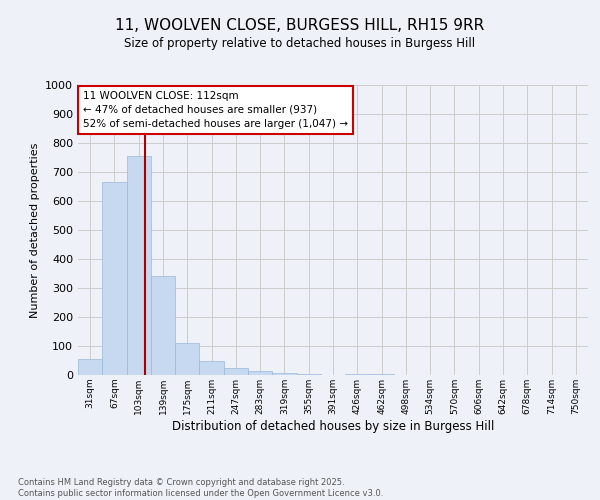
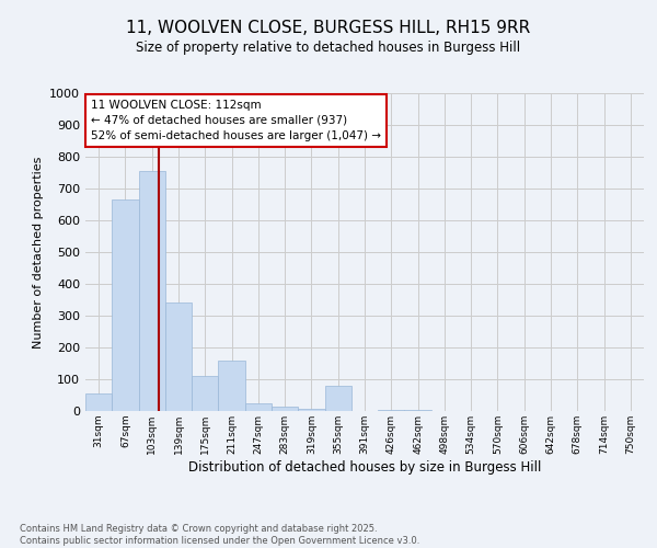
211sqm: 50 -> 160
355sqm: 5 -> 80
